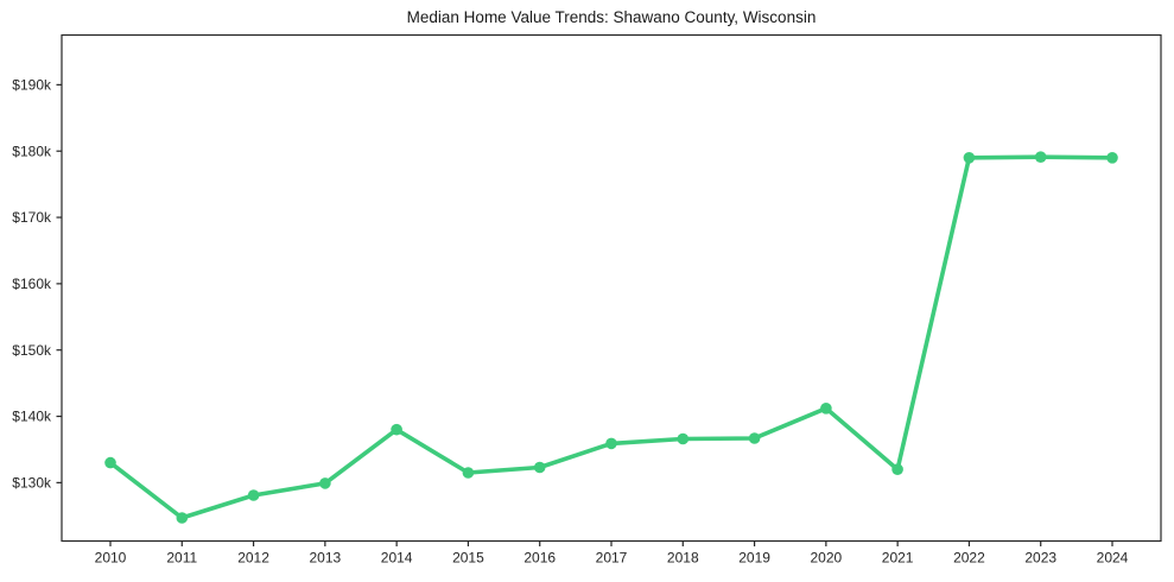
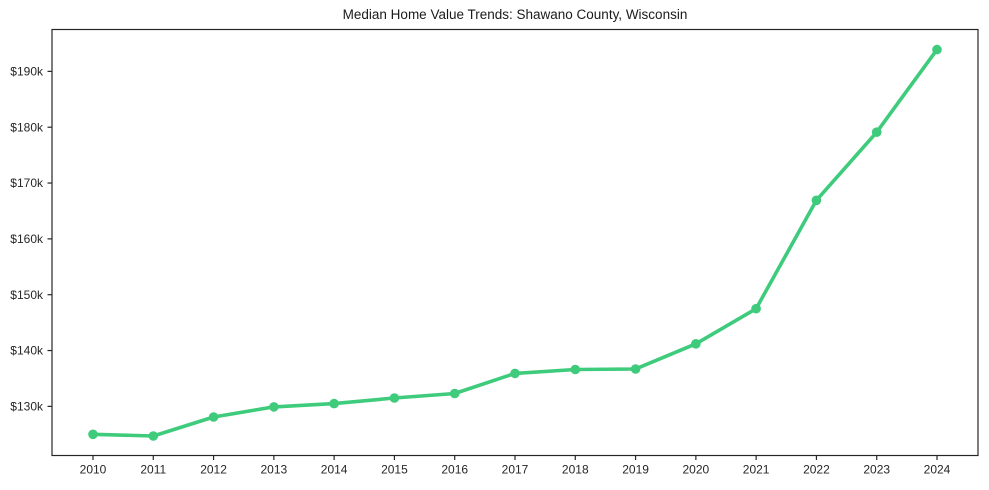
2010: $133k -> $125k
2014: $138k -> $130k
2021: $132k -> $148k
2022: $179k -> $167k
2024: $179k -> $194k
